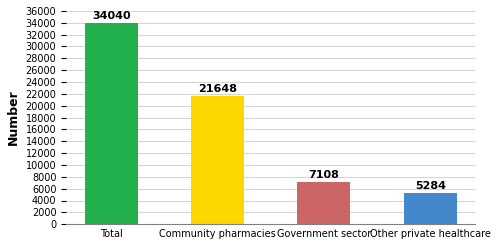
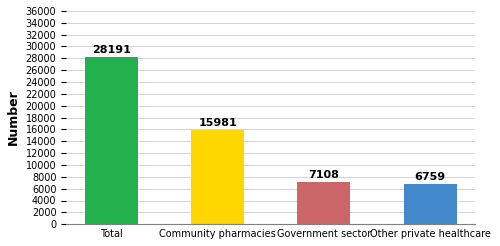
Total: 34040 -> 28191
Community pharmacies: 21648 -> 15981
Other private healthcare: 5284 -> 6759
